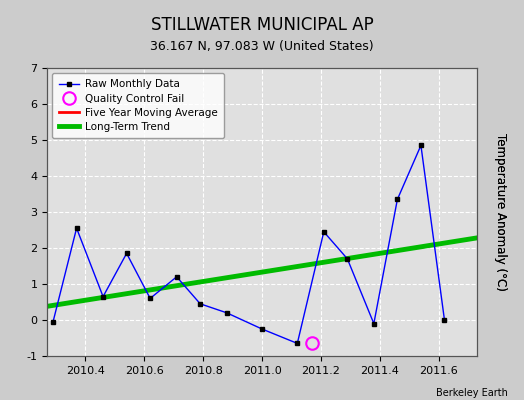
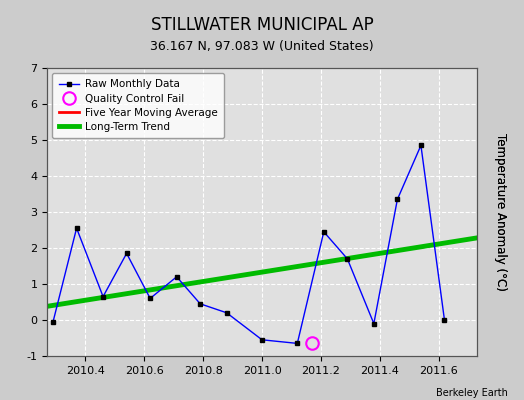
2011.0: -0.25 -> -0.55
